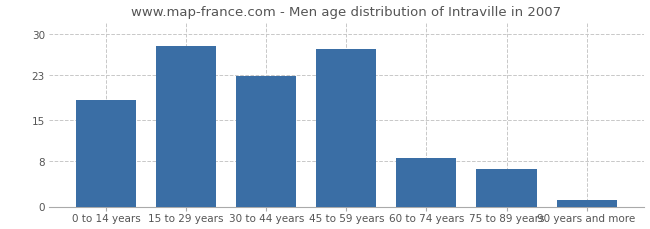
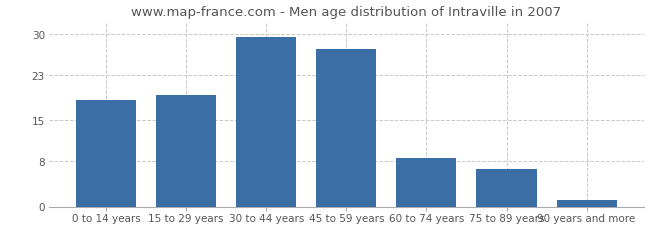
15 to 29 years: 28.0 -> 19.5
30 to 44 years: 22.8 -> 29.5
